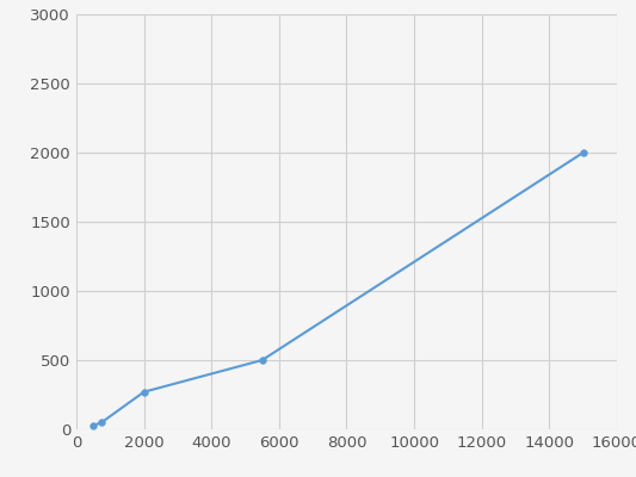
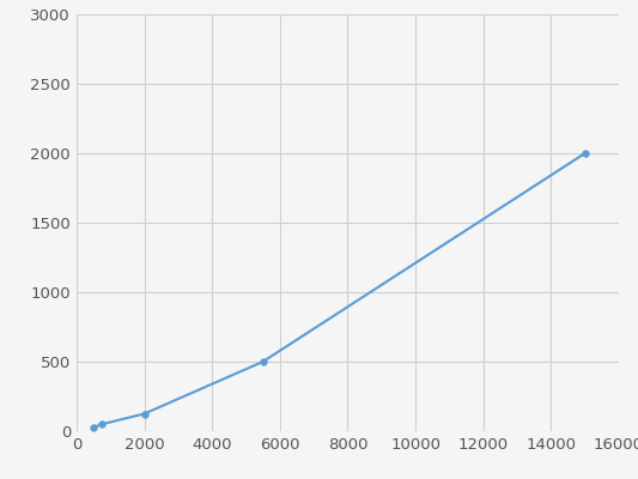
2000: 270 -> 120
